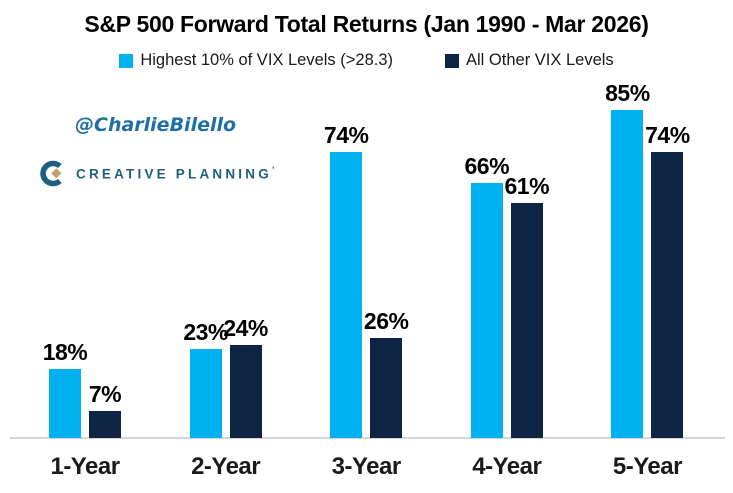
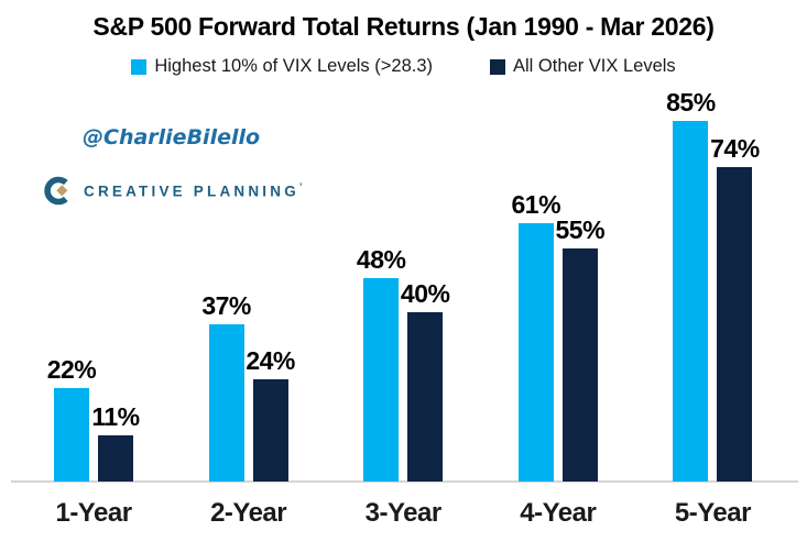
Highest 10% of VIX Levels (>28.3)/1-Year: 18% -> 22%
All Other VIX Levels/1-Year: 7% -> 11%
Highest 10% of VIX Levels (>28.3)/2-Year: 23% -> 37%
Highest 10% of VIX Levels (>28.3)/3-Year: 74% -> 48%
All Other VIX Levels/3-Year: 26% -> 40%
Highest 10% of VIX Levels (>28.3)/4-Year: 66% -> 61%
All Other VIX Levels/4-Year: 61% -> 55%
